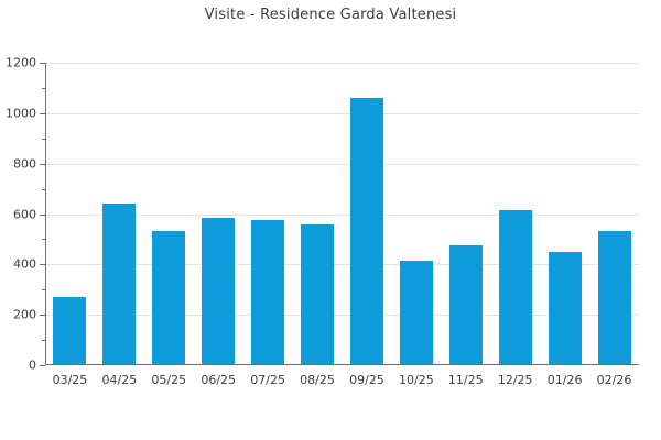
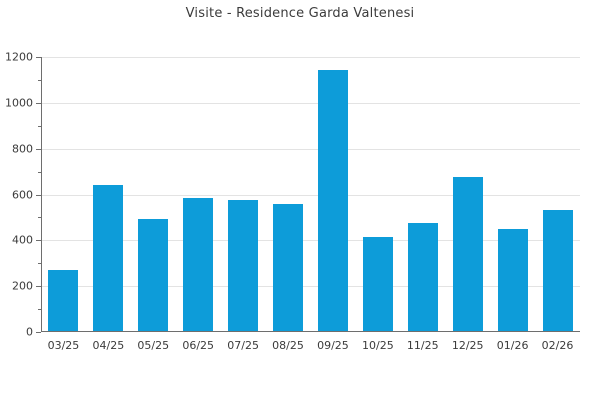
05/25: 530 -> 490
09/25: 1060 -> 1140
12/25: 610 -> 670
